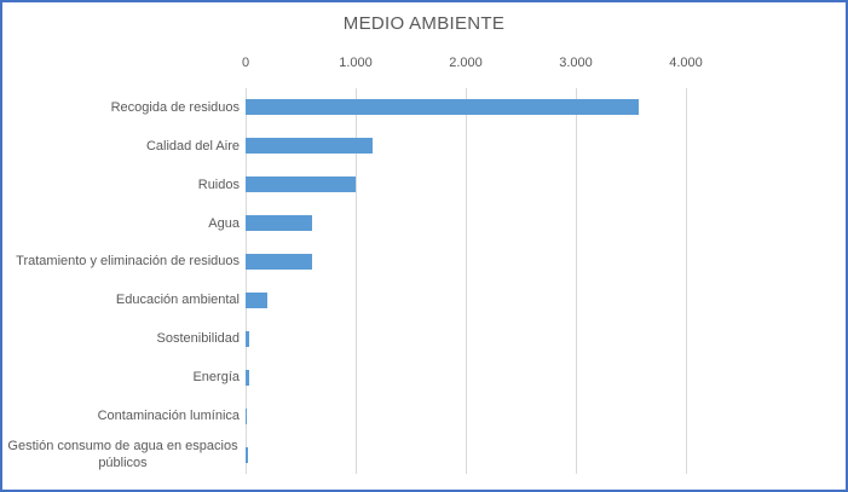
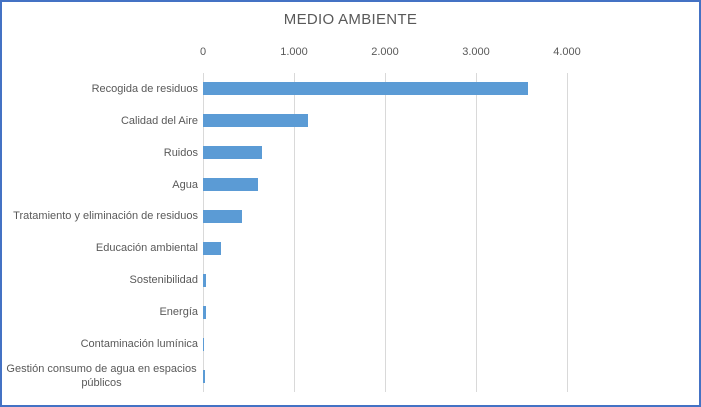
Ruidos: 1000 -> 600
Tratamiento y eliminación de residuos: 600 -> 400
